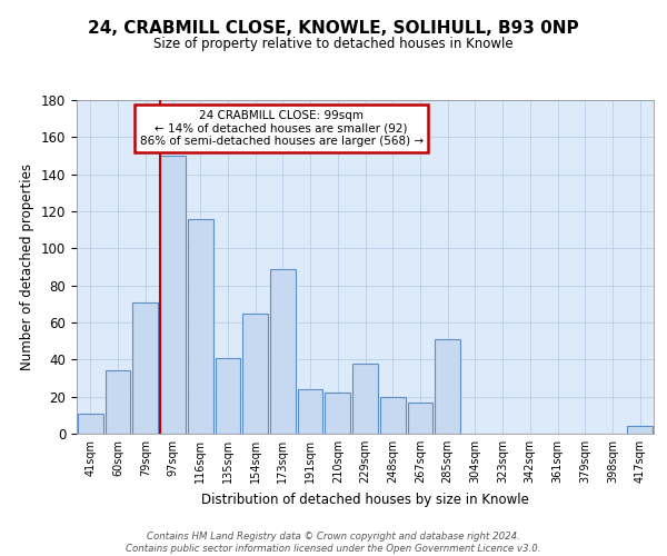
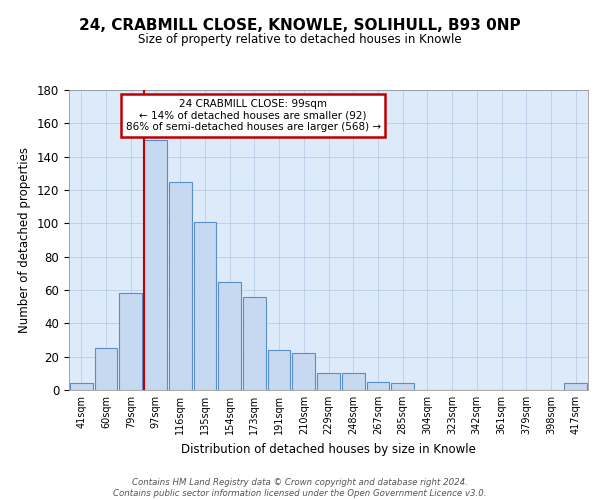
41sqm: 11 -> 4
60sqm: 34 -> 25
79sqm: 71 -> 58
116sqm: 116 -> 125
135sqm: 41 -> 101
173sqm: 89 -> 56
229sqm: 38 -> 10
248sqm: 20 -> 10
267sqm: 17 -> 5
285sqm: 51 -> 4
